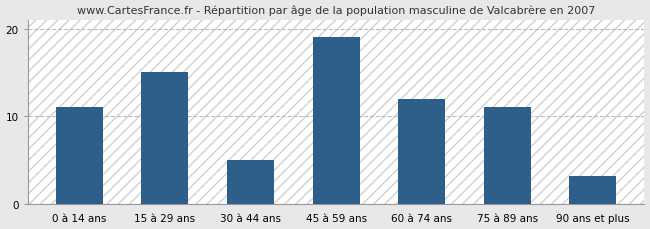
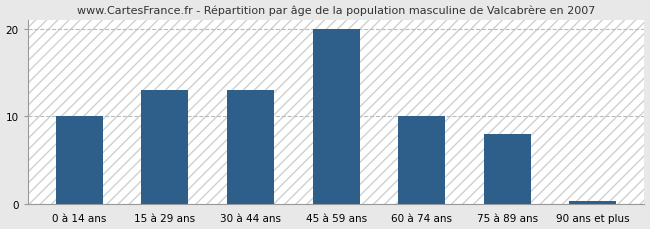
0 à 14 ans: 11.0 -> 10.0
15 à 29 ans: 15.0 -> 13.0
30 à 44 ans: 5.0 -> 13.0
45 à 59 ans: 19.0 -> 20.0
60 à 74 ans: 12.0 -> 10.0
75 à 89 ans: 11.0 -> 8.0
90 ans et plus: 3.2 -> 0.3
